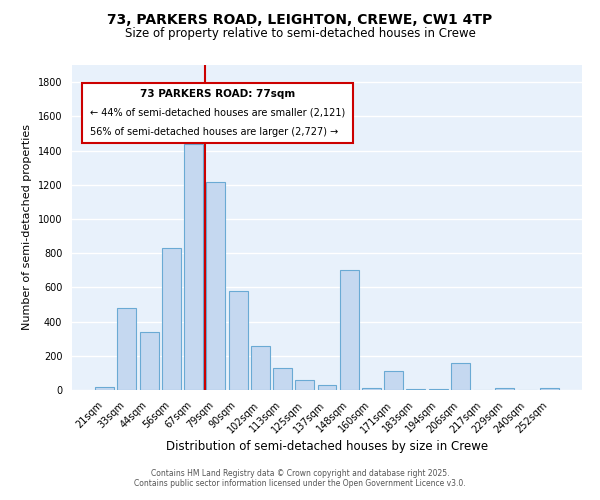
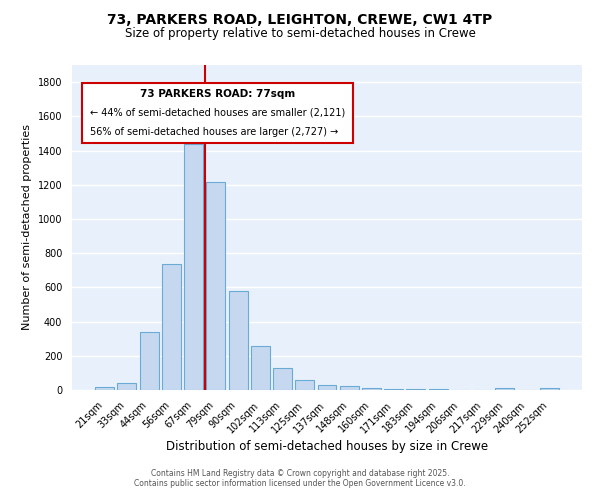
33sqm: 480 -> 40
56sqm: 830 -> 740
148sqm: 700 -> 20
171sqm: 110 -> 10
206sqm: 160 -> 0
